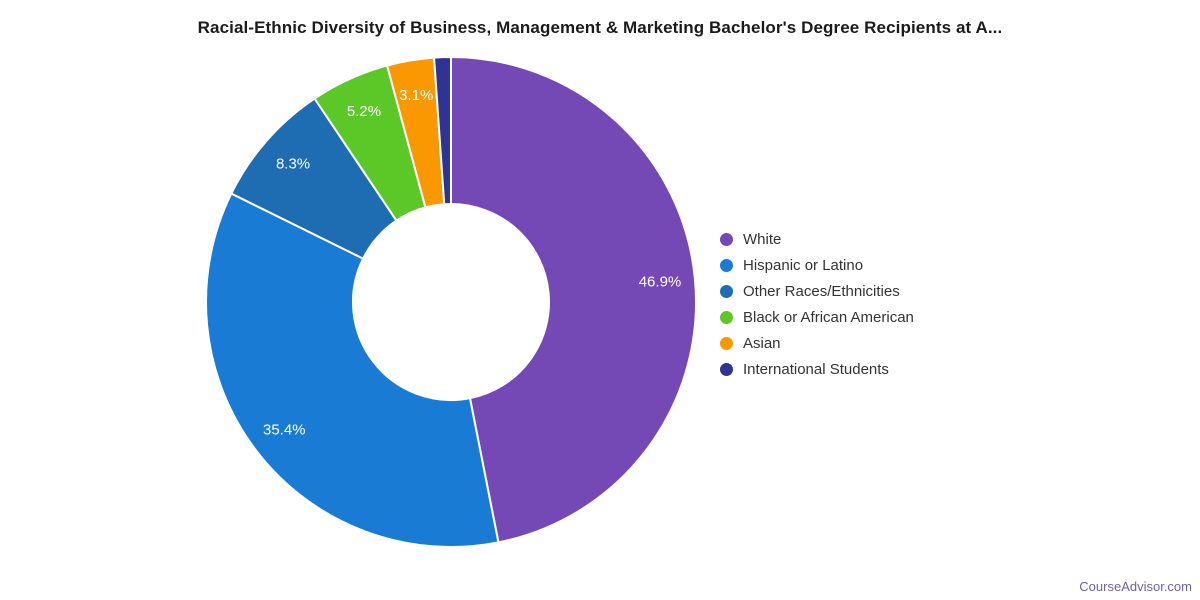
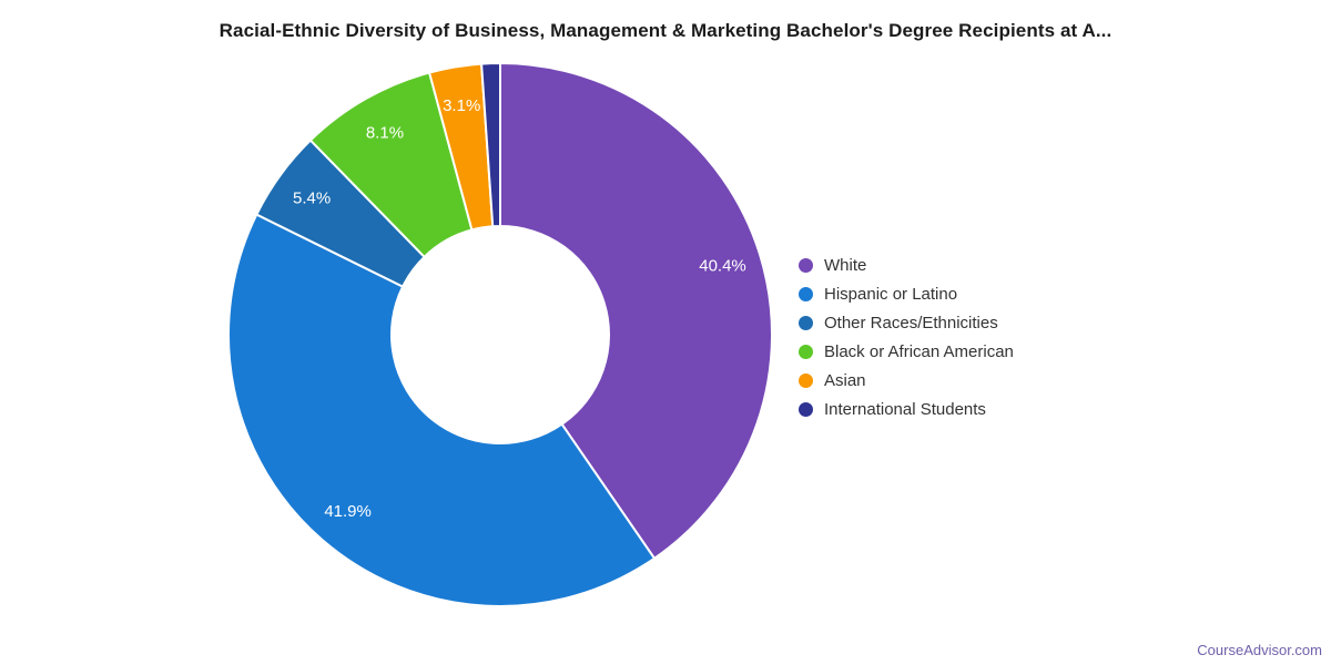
White: 46.9% -> 40.4%
Hispanic or Latino: 35.4% -> 41.9%
Other Races/Ethnicities: 8.3% -> 5.4%
Black or African American: 5.2% -> 8.1%
